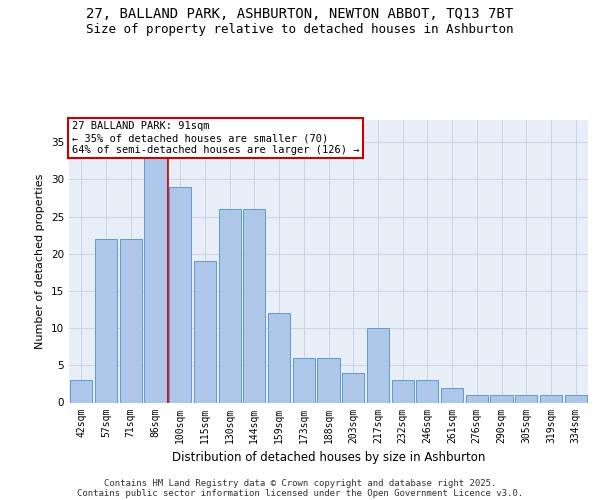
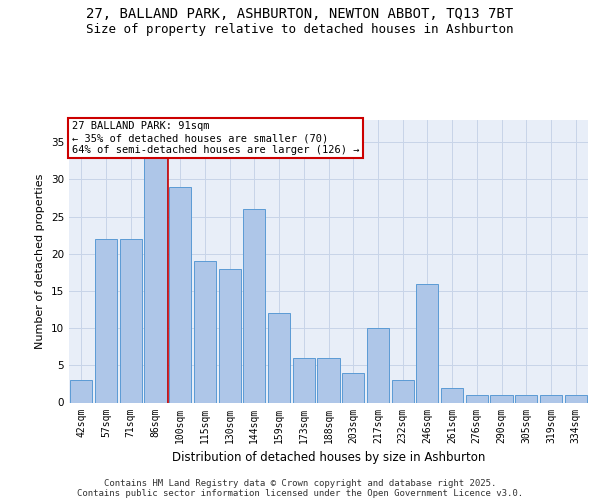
130sqm: 26 -> 18
246sqm: 3 -> 16
